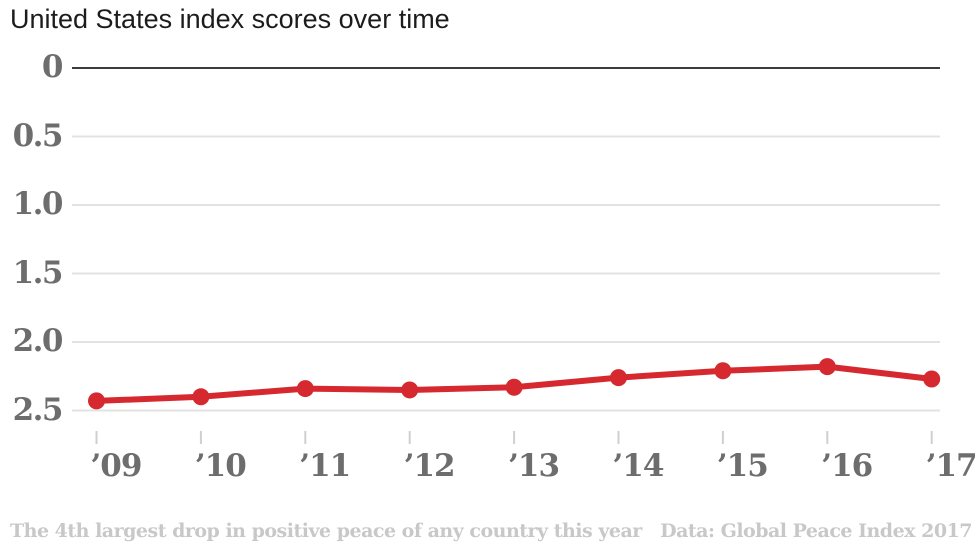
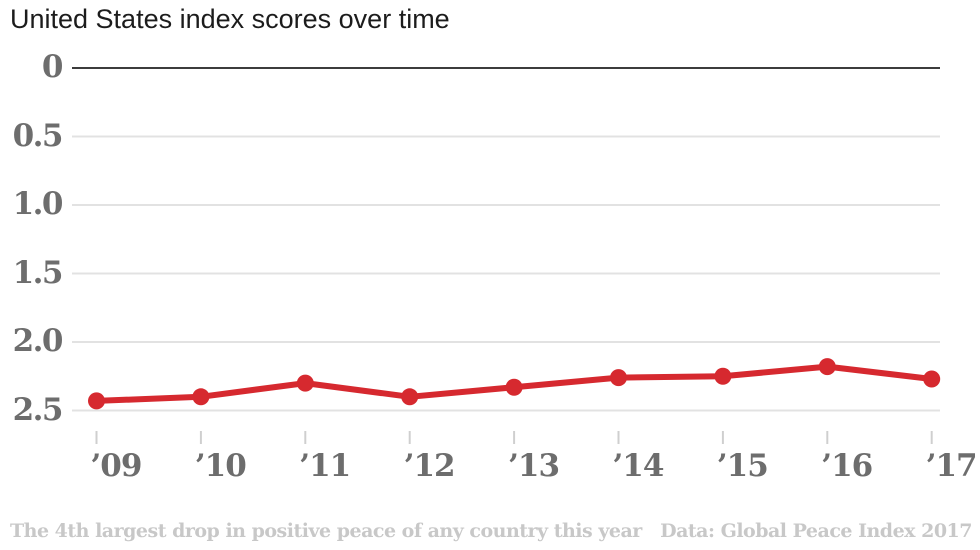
’11: 2.34 -> 2.30
’12: 2.35 -> 2.40
’15: 2.21 -> 2.25
